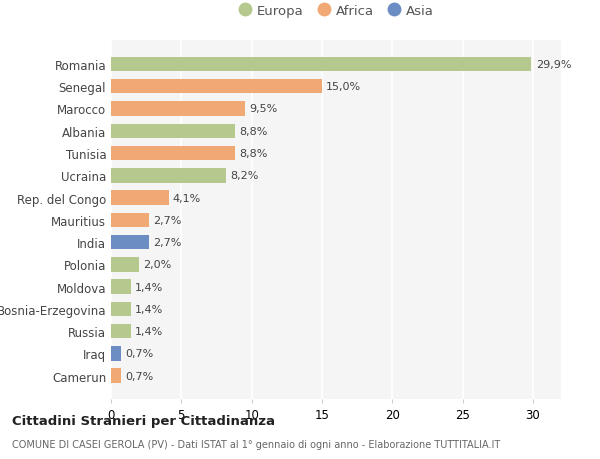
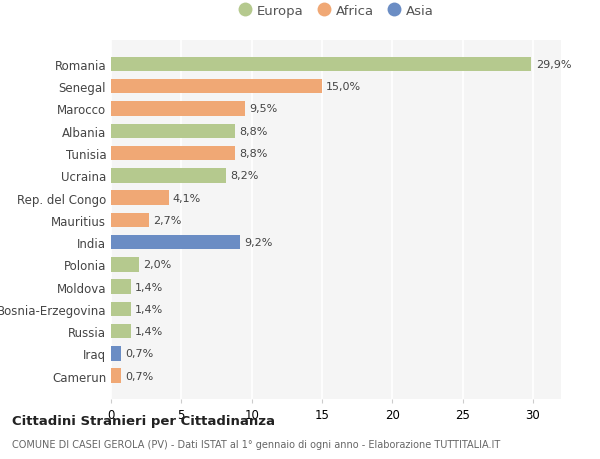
India: 2,7% -> 9,2%
